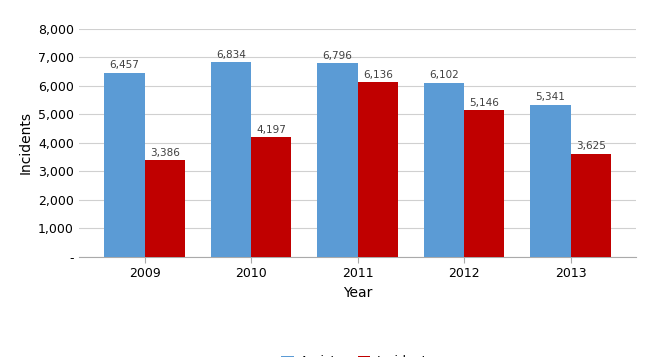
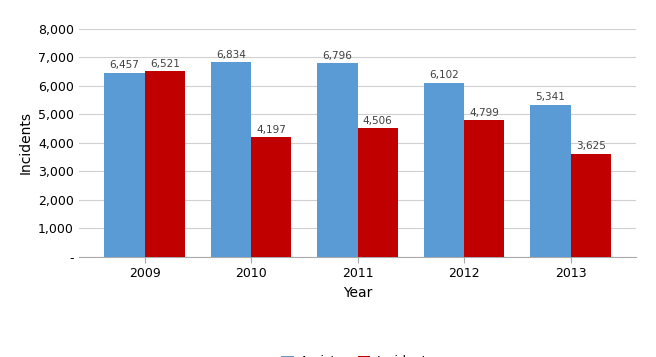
Incidents/2009: 3,386 -> 6,521
Incidents/2011: 6,136 -> 4,506
Incidents/2012: 5,146 -> 4,799
